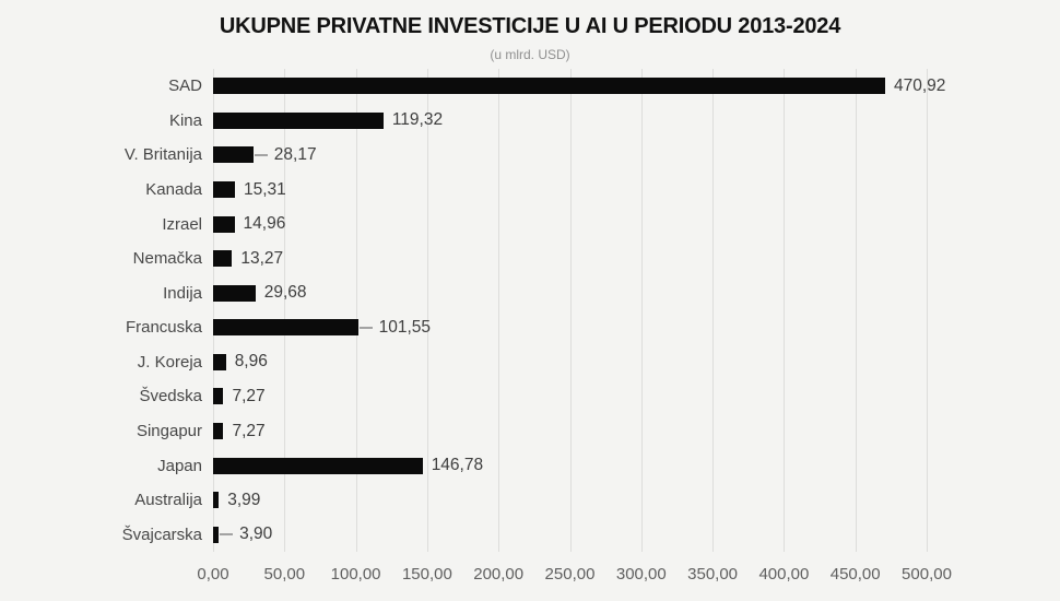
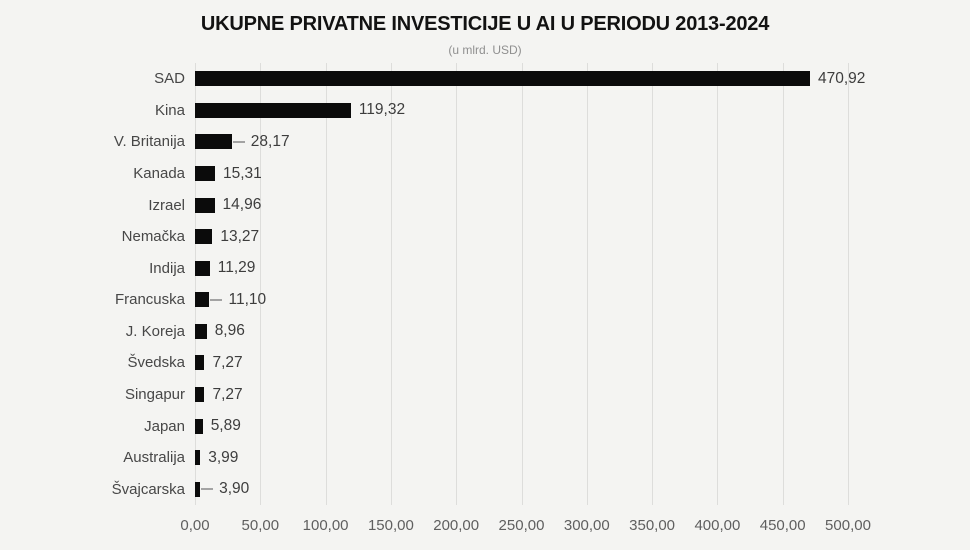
Indija: 29,68 -> 11,29
Francuska: 101,55 -> 11,10
Japan: 146,78 -> 5,89
